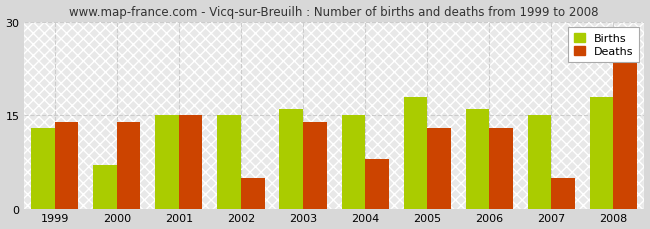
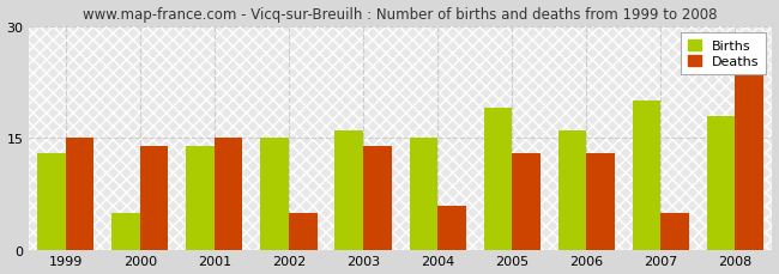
Deaths/1999: 14 -> 15
Births/2000: 7 -> 5
Births/2001: 15 -> 14
Deaths/2004: 8 -> 6
Births/2005: 18 -> 19
Births/2007: 15 -> 20
